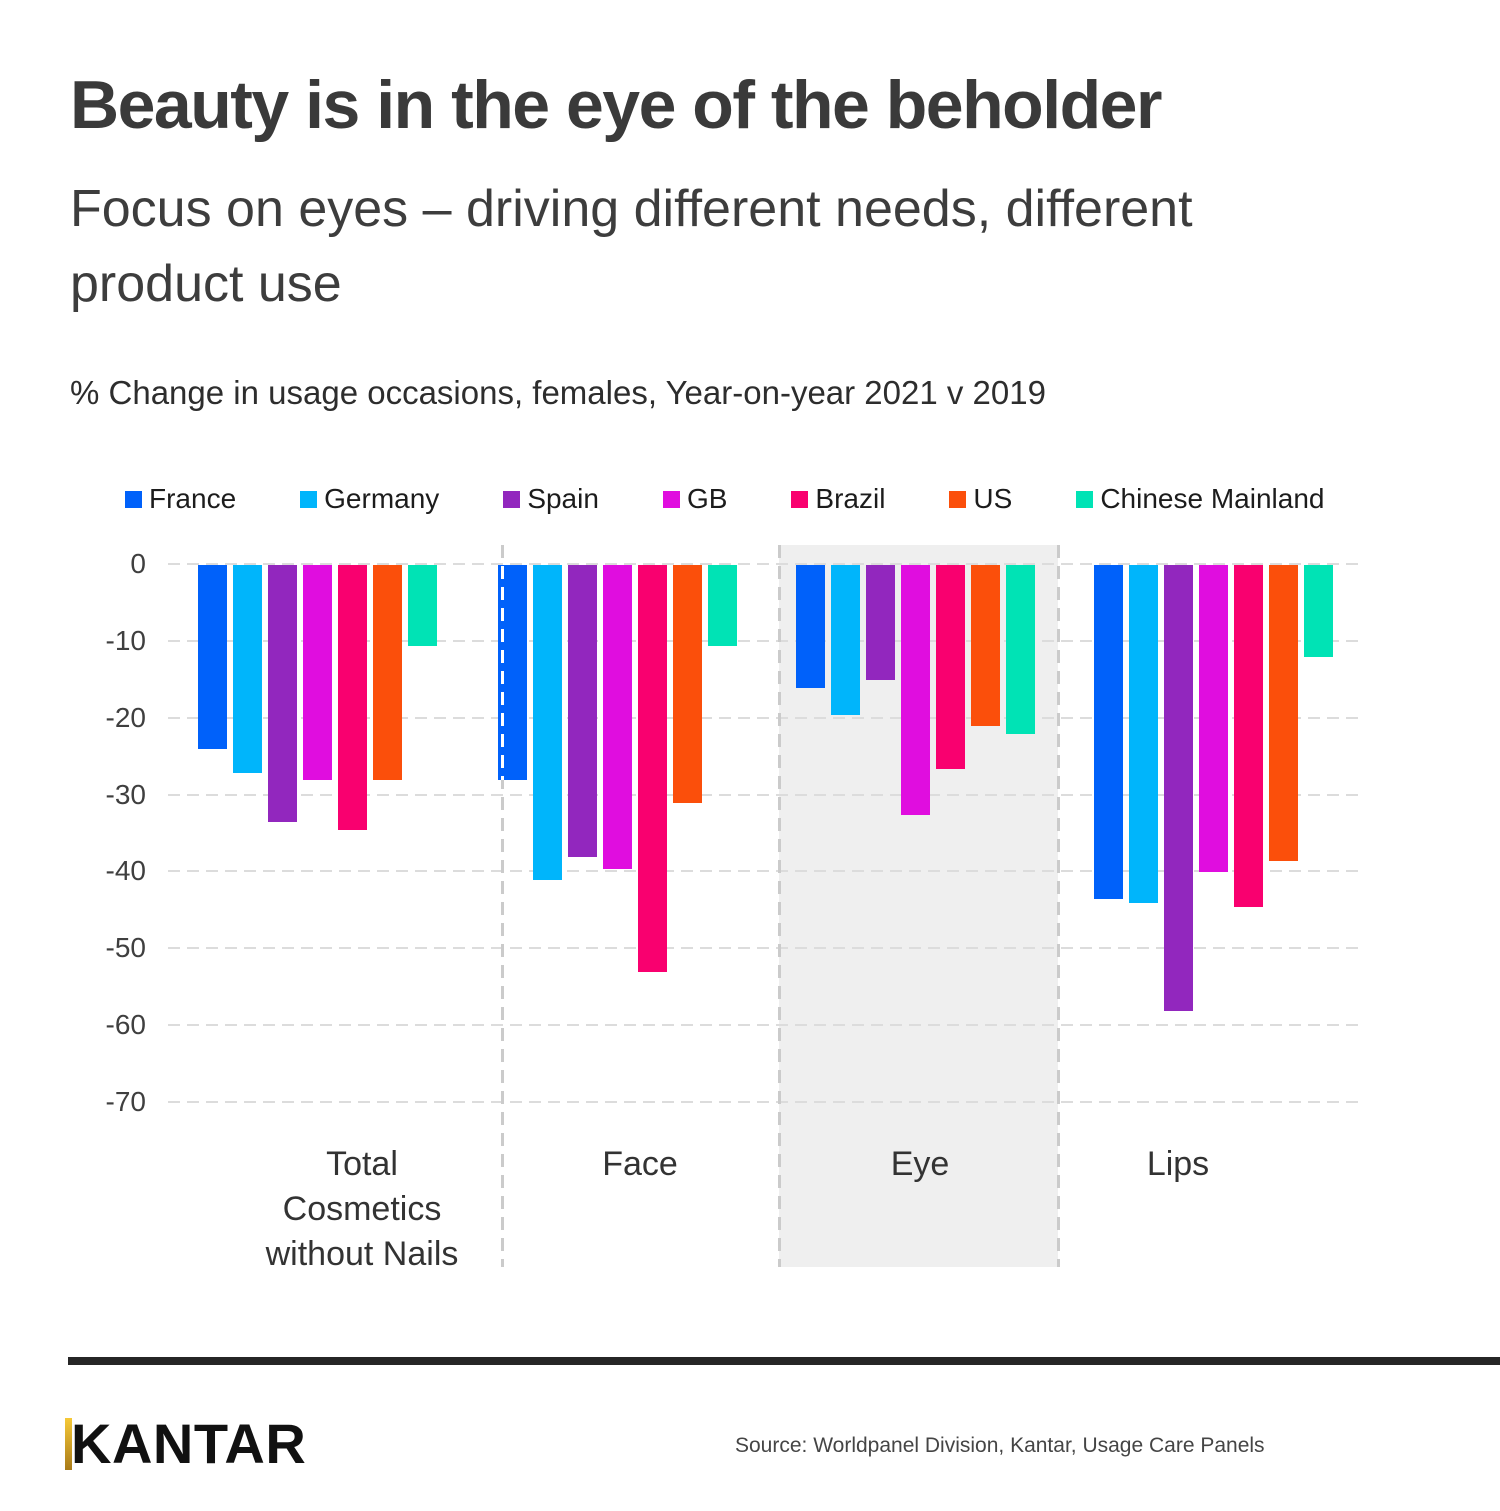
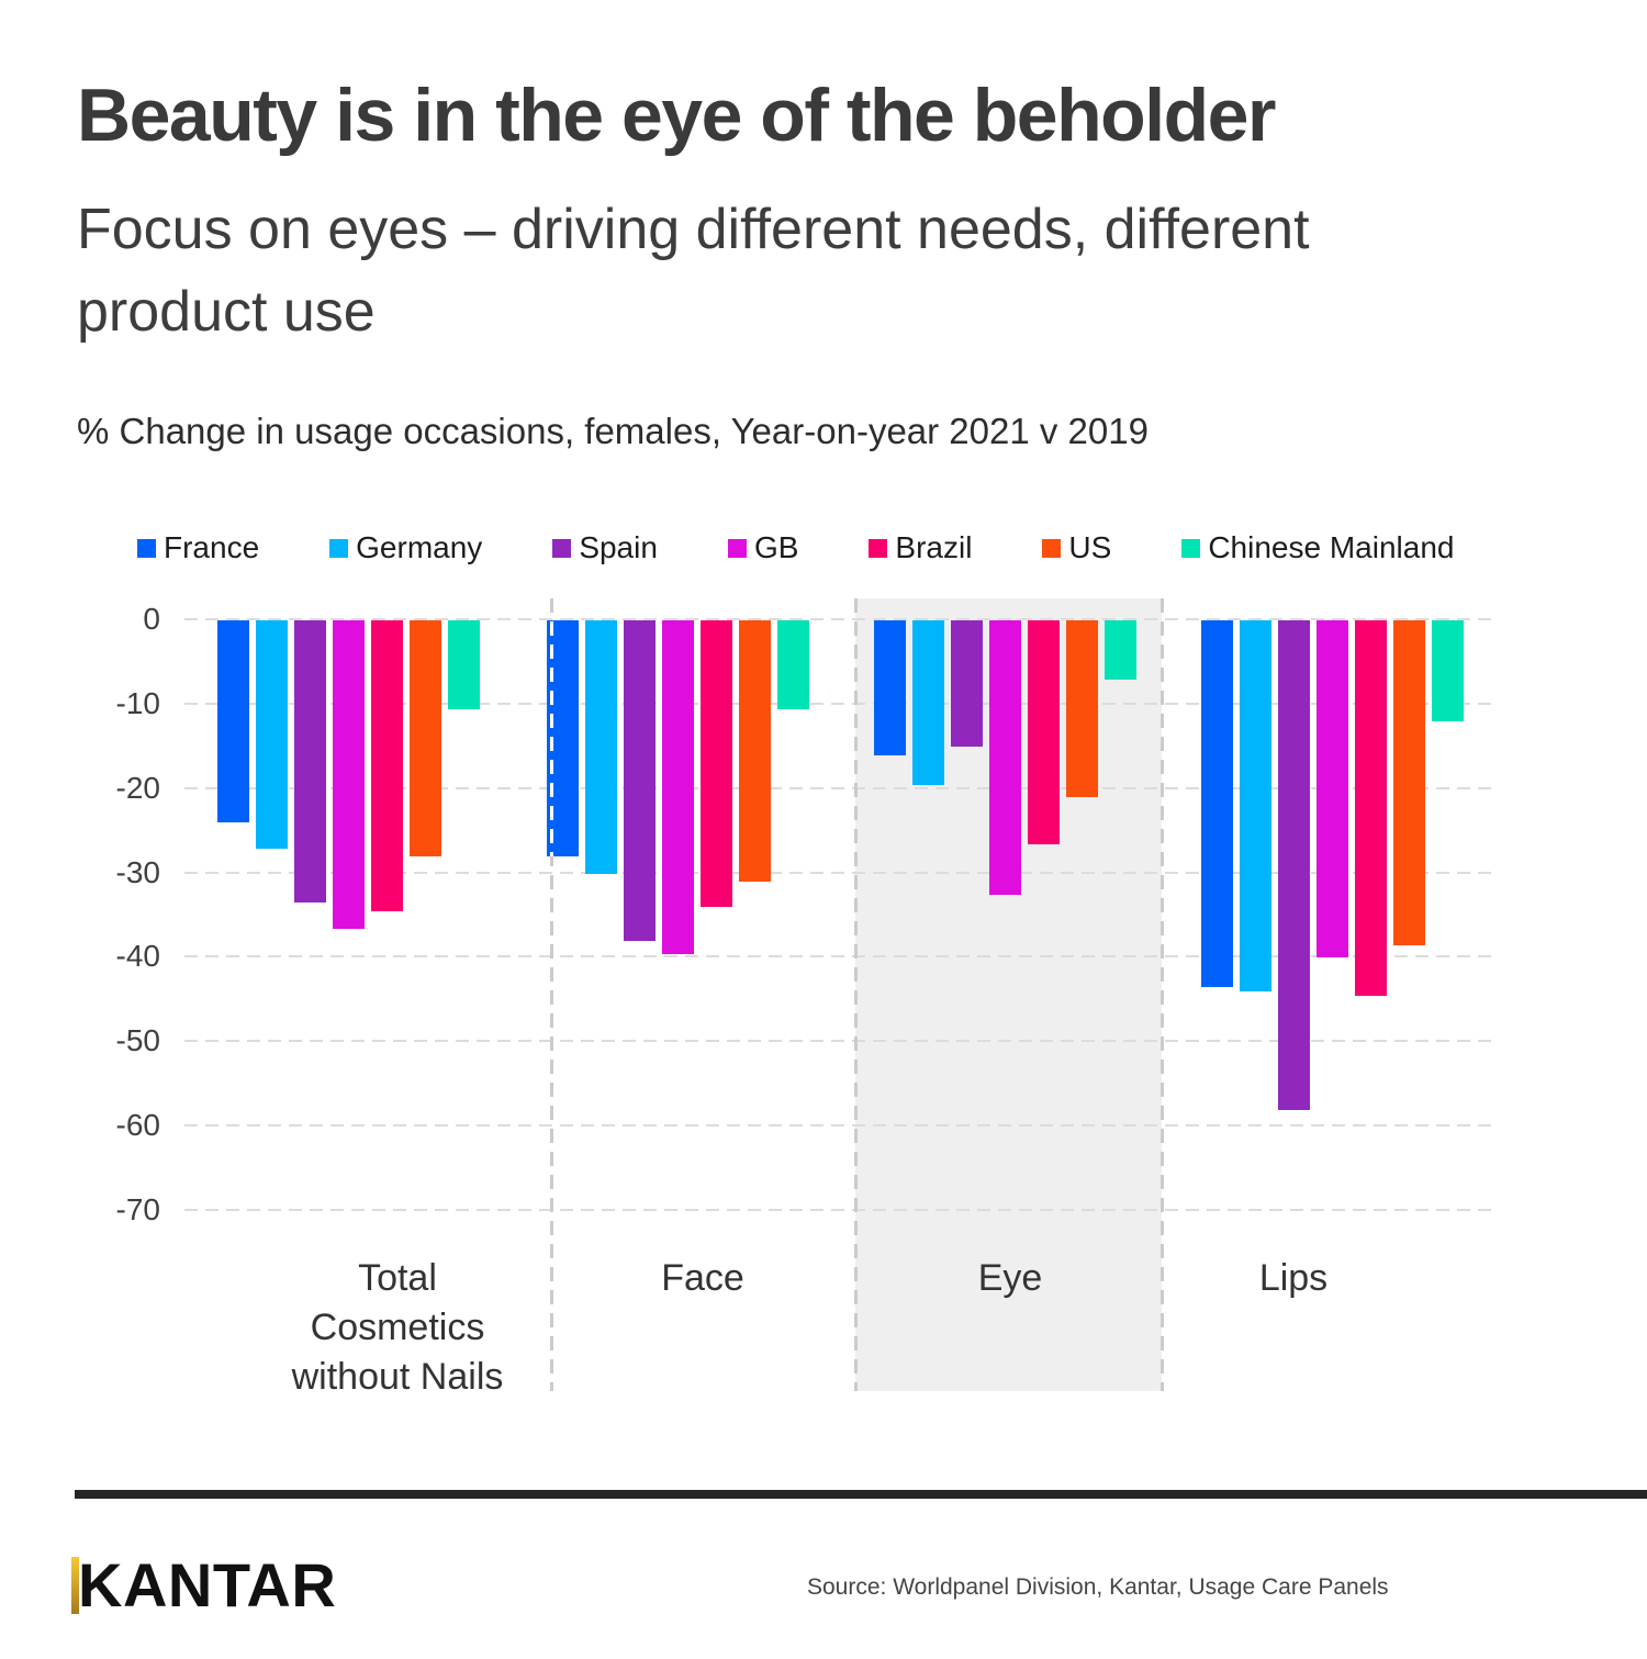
GB/Total Cosmetics without Nails: -28 -> -36
Germany/Face: -41 -> -30
Brazil/Face: -53 -> -34
Chinese Mainland/Eye: -22 -> -7
